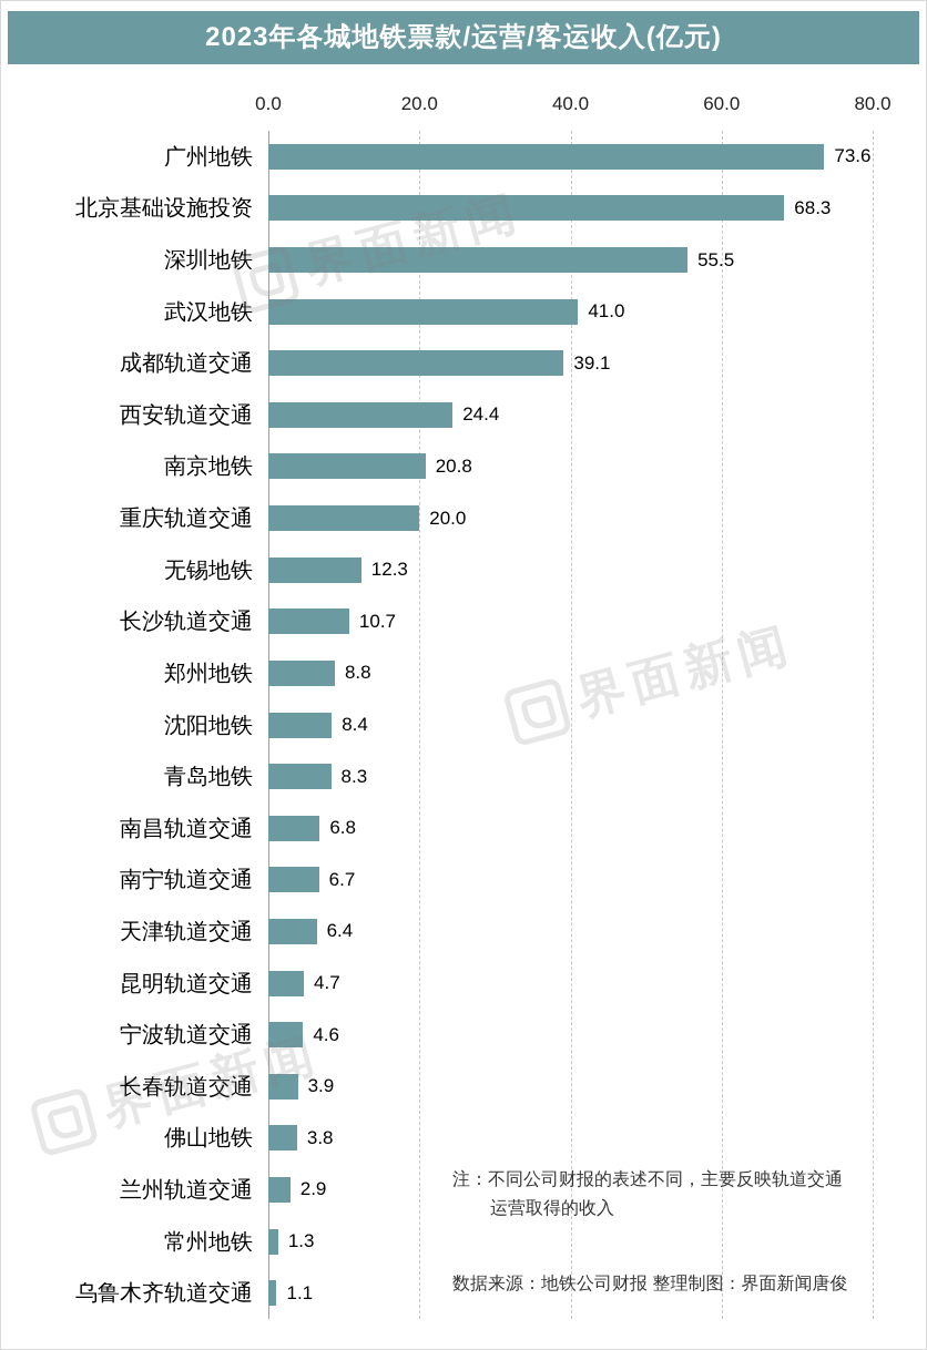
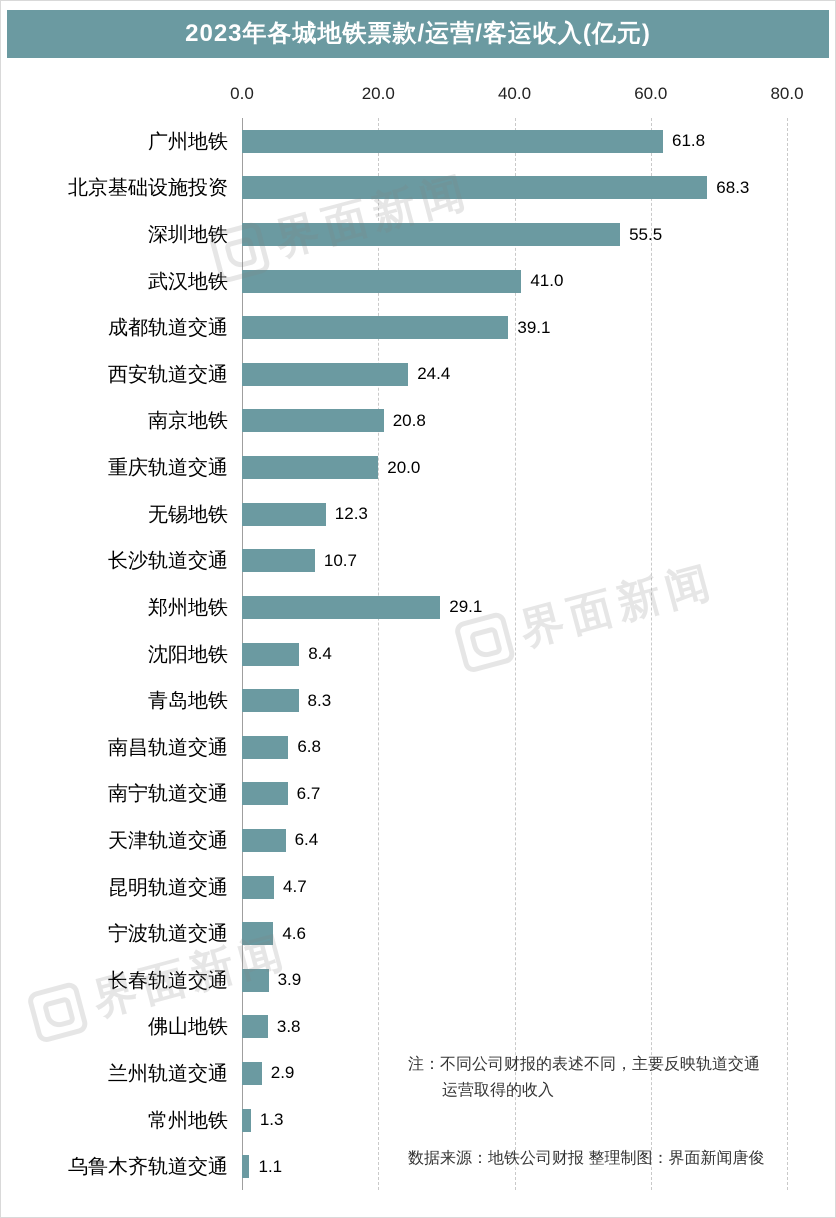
广州地铁: 73.6 -> 61.8
郑州地铁: 8.8 -> 29.1
